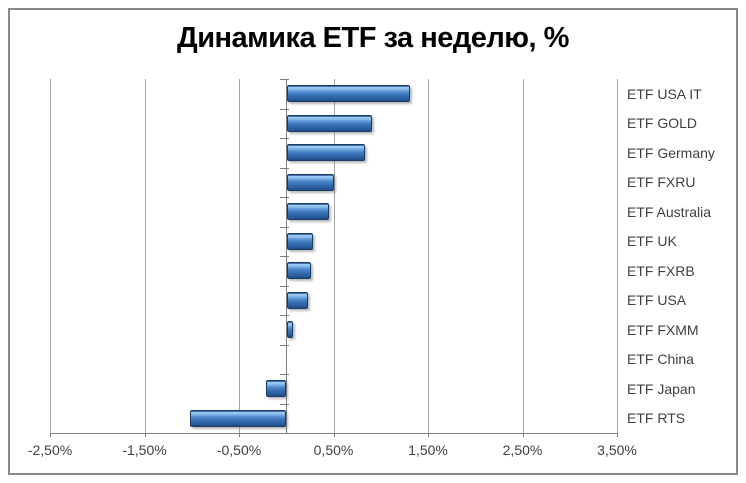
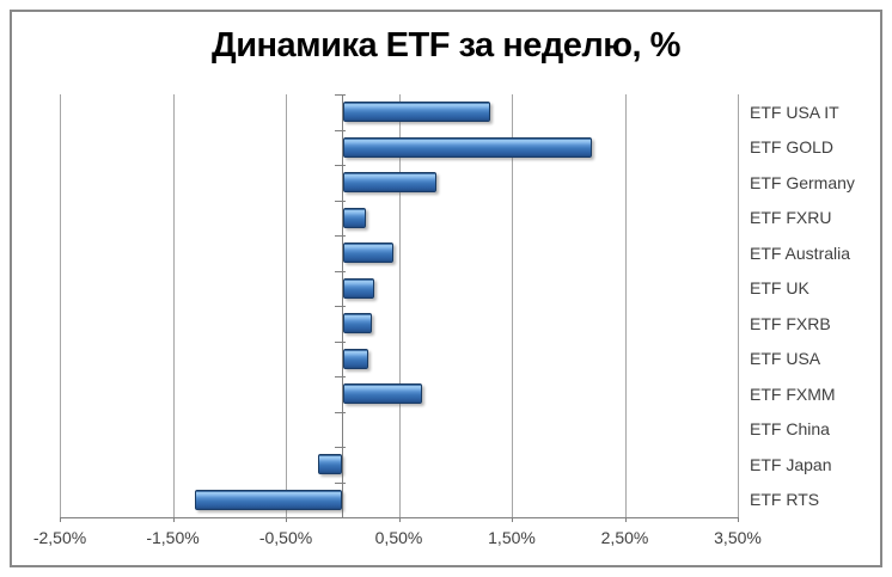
ETF GOLD: 0,9% -> 2,2%
ETF FXRU: 0,5% -> 0,2%
ETF FXMM: 0,1% -> 0,7%
ETF RTS: -1,0% -> -1,3%
